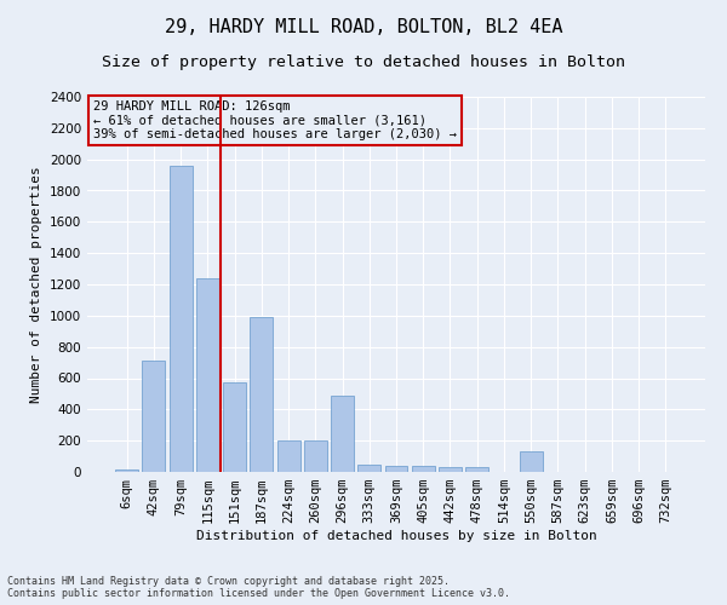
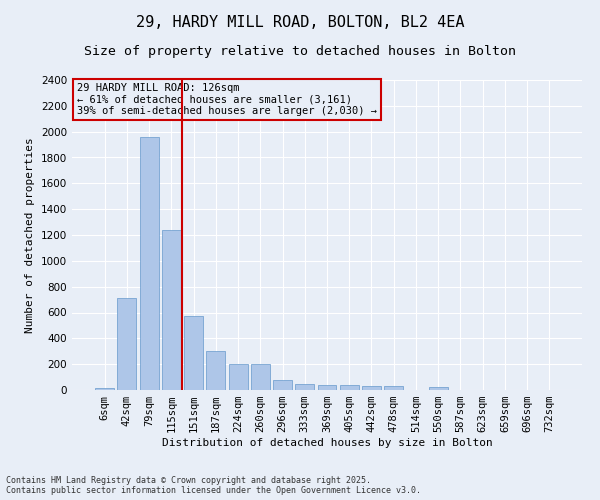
187sqm: 990 -> 300
296sqm: 490 -> 80
550sqm: 130 -> 20
